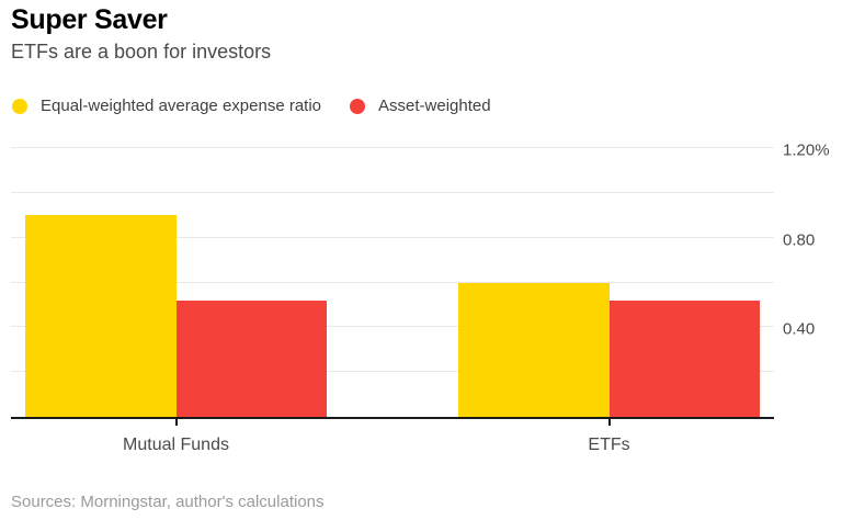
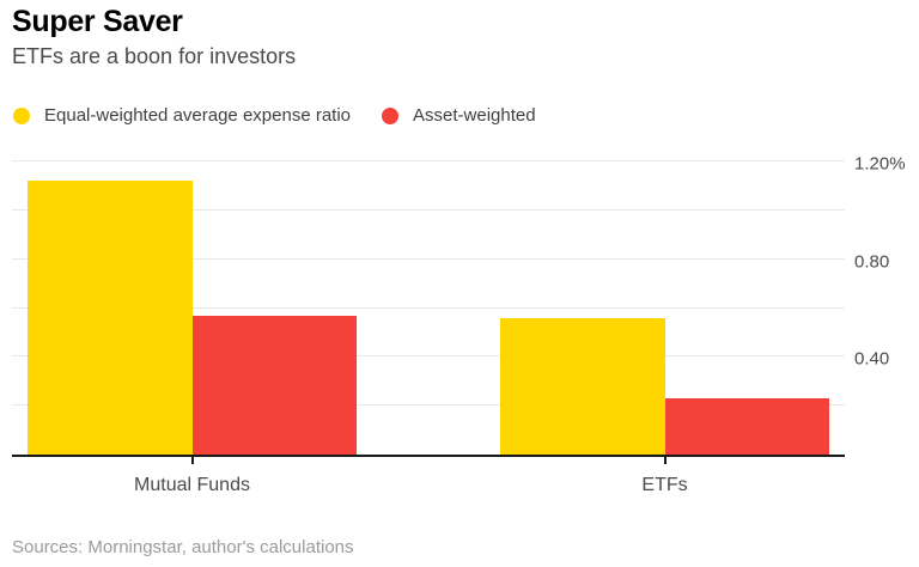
Equal-weighted average expense ratio/Mutual Funds: 0.90% -> 1.12%
Asset-weighted/Mutual Funds: 0.52% -> 0.57%
Equal-weighted average expense ratio/ETFs: 0.60% -> 0.56%
Asset-weighted/ETFs: 0.52% -> 0.23%
